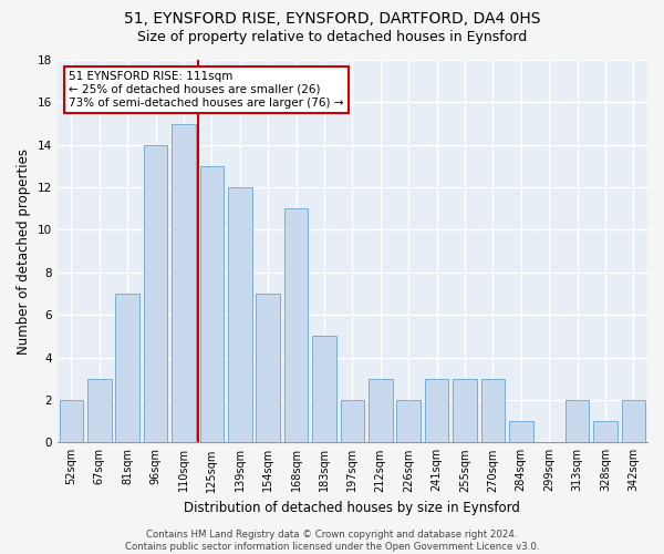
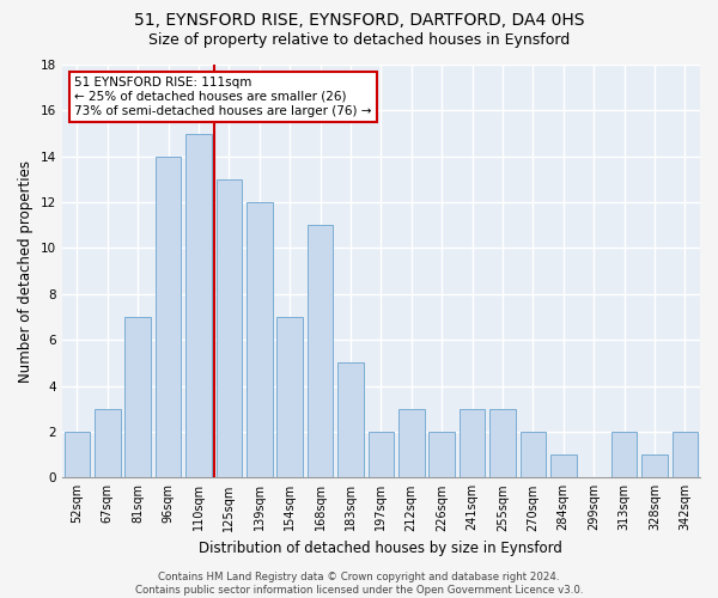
270sqm: 3 -> 2
